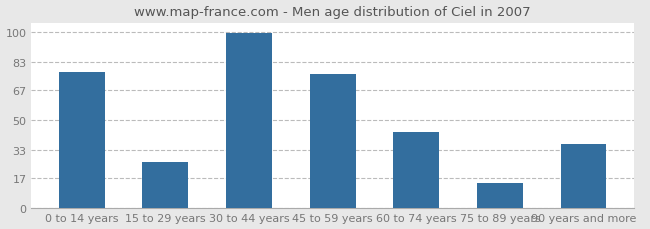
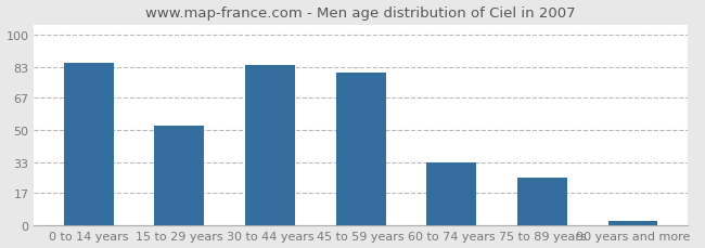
0 to 14 years: 77 -> 85
15 to 29 years: 26 -> 52
30 to 44 years: 99 -> 84
45 to 59 years: 76 -> 80
60 to 74 years: 43 -> 33
75 to 89 years: 14 -> 25
90 years and more: 36 -> 2
